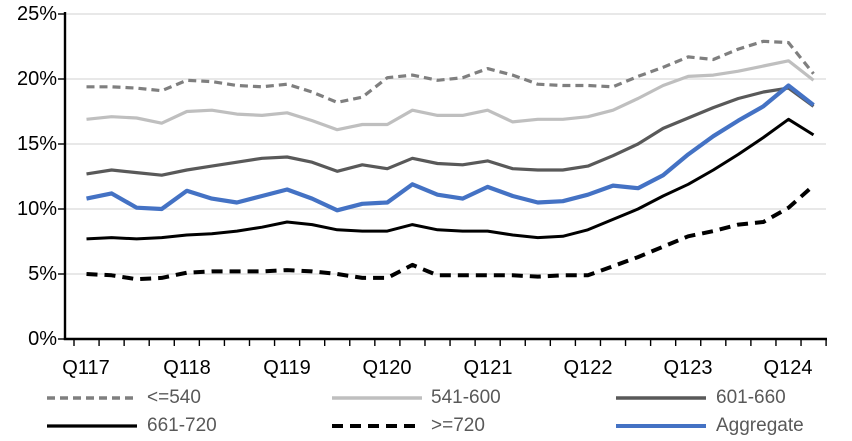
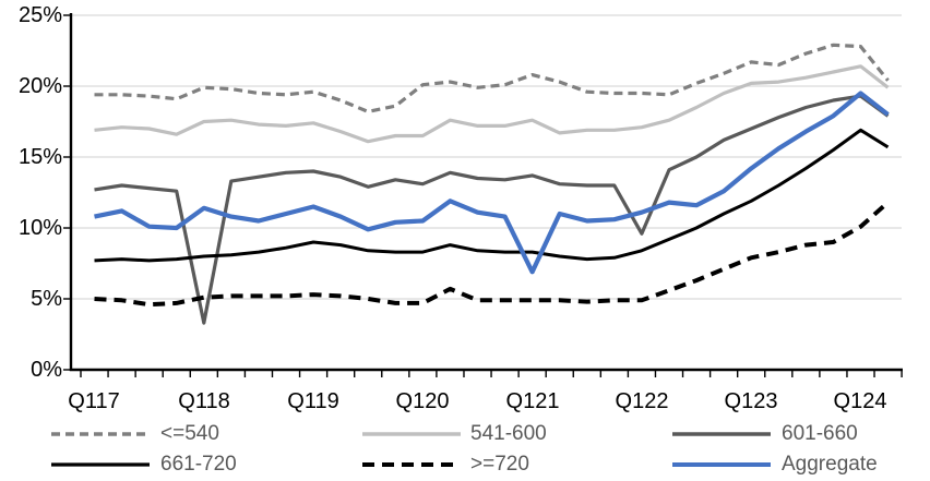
601-660/Q118: 13.0% -> 3.3%
Aggregate/Q121: 11.7% -> 6.9%
601-660/Q122: 13.3% -> 9.6%
